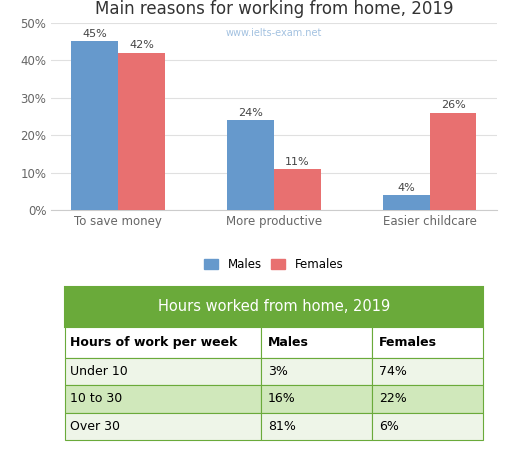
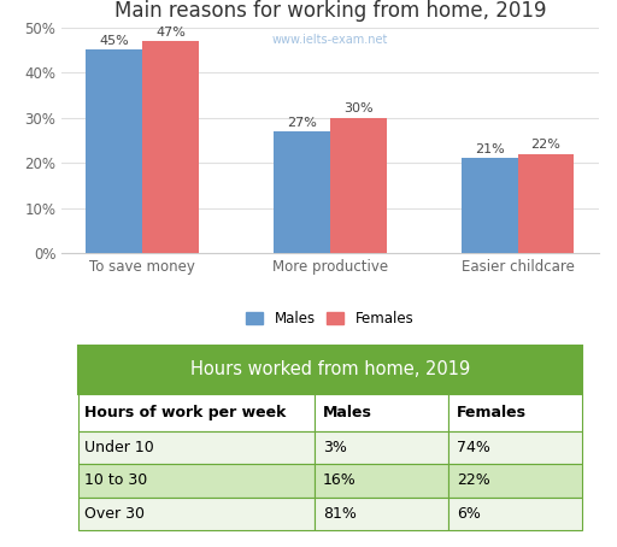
Females/To save money: 42% -> 47%
Males/More productive: 24% -> 27%
Females/More productive: 11% -> 30%
Males/Easier childcare: 4% -> 21%
Females/Easier childcare: 26% -> 22%
